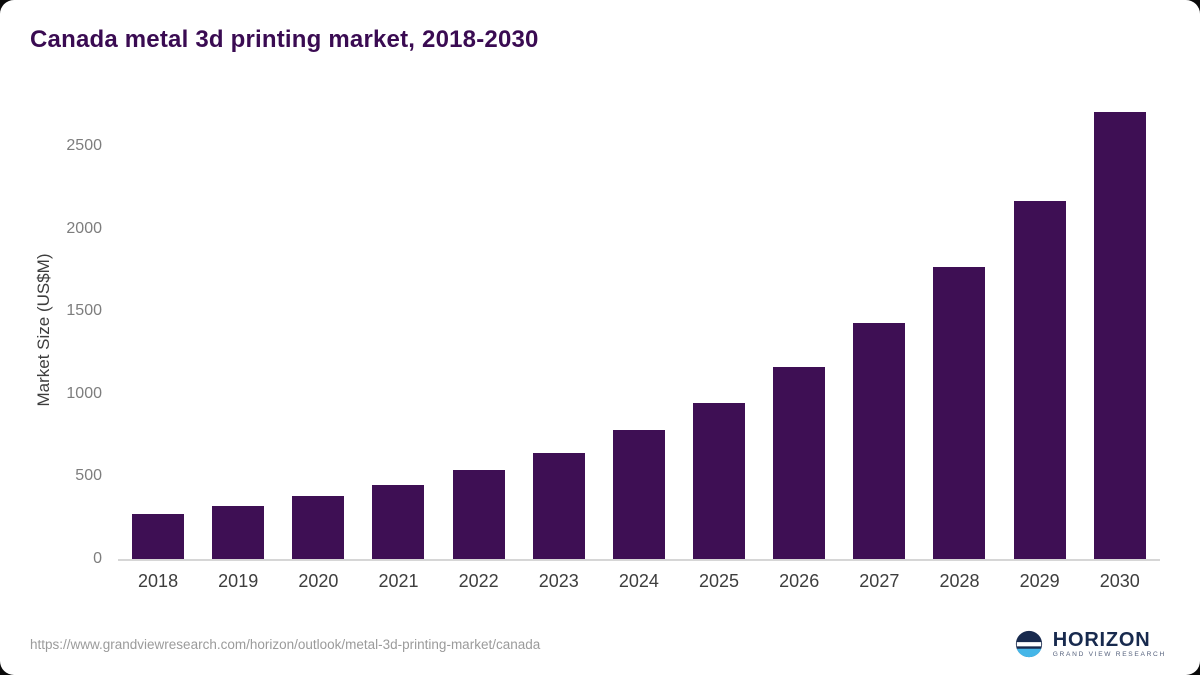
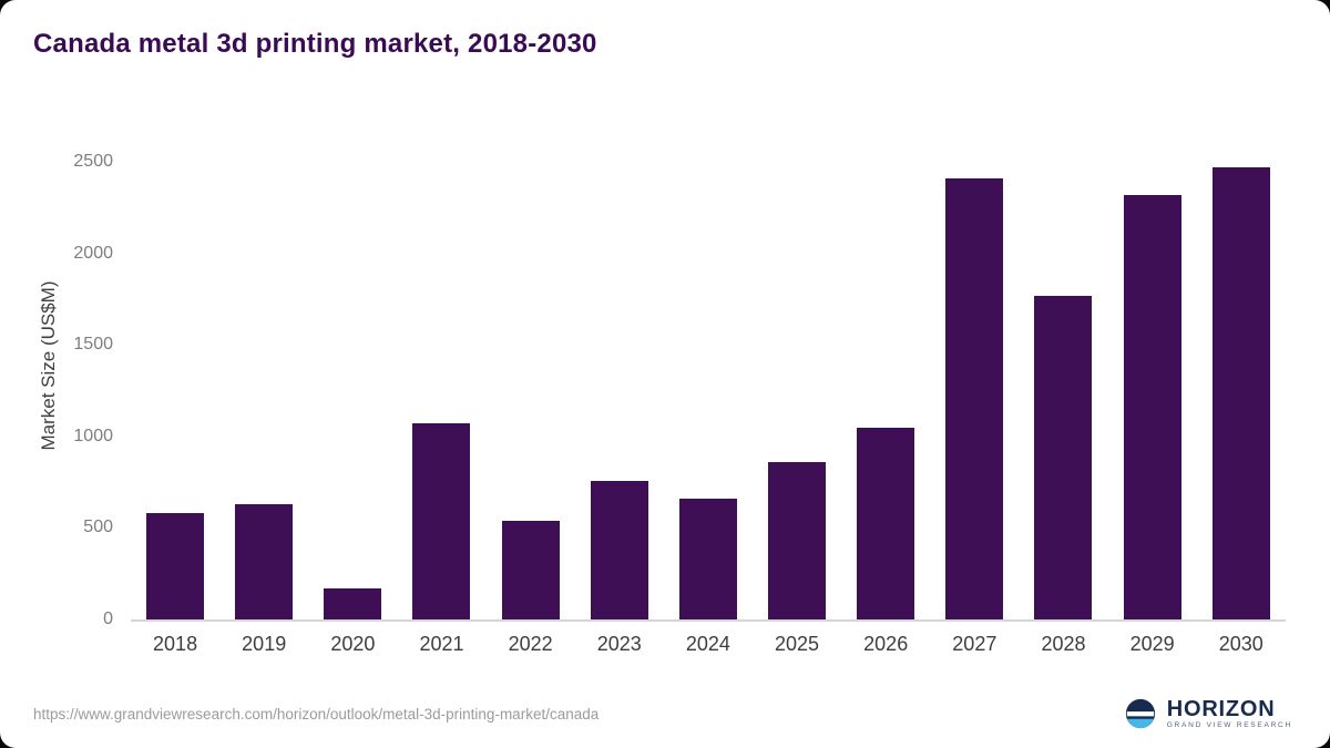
2018: 270 -> 580
2019: 320 -> 630
2020: 380 -> 170
2021: 450 -> 1070
2023: 640 -> 760
2024: 780 -> 660
2025: 940 -> 860
2026: 1160 -> 1050
2027: 1430 -> 2410
2029: 2170 -> 2320
2030: 2710 -> 2470
